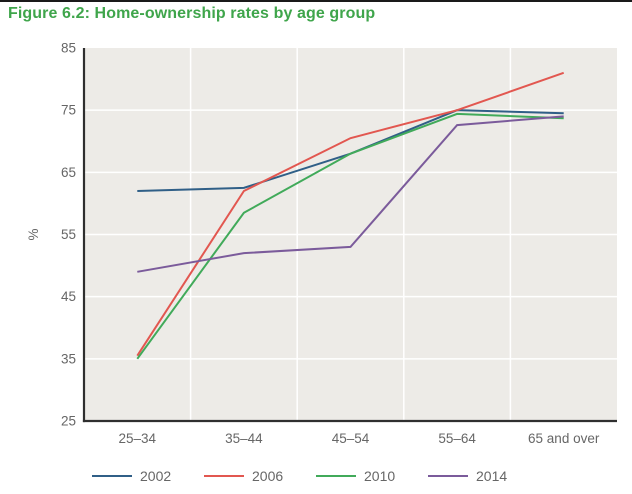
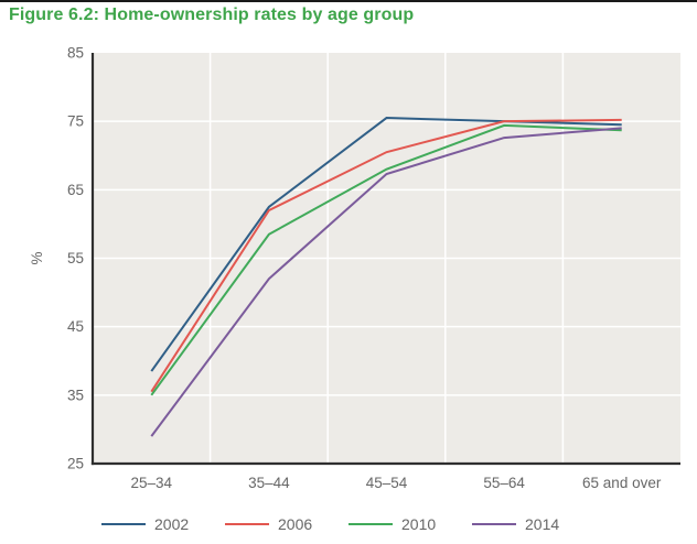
2002/25–34: 62 -> 38
2014/25–34: 49 -> 29
2002/45–54: 68 -> 76
2014/45–54: 53 -> 67
2006/65 and over: 81 -> 75
